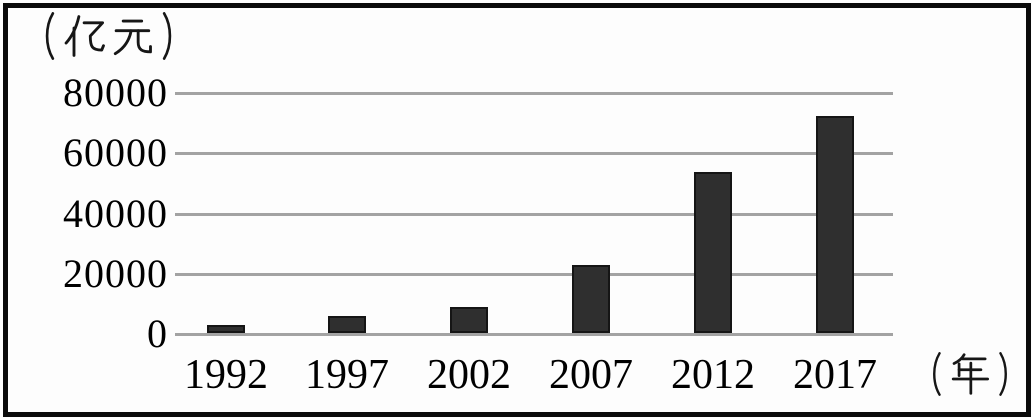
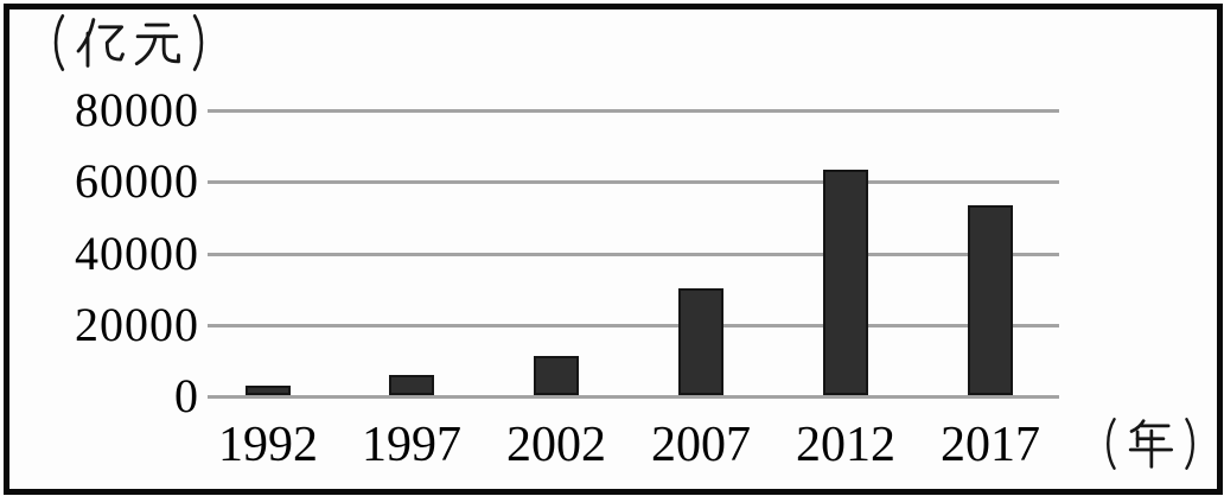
2002: 9000 -> 11000
2007: 22000 -> 30000
2012: 54000 -> 63000
2017: 72000 -> 53000
